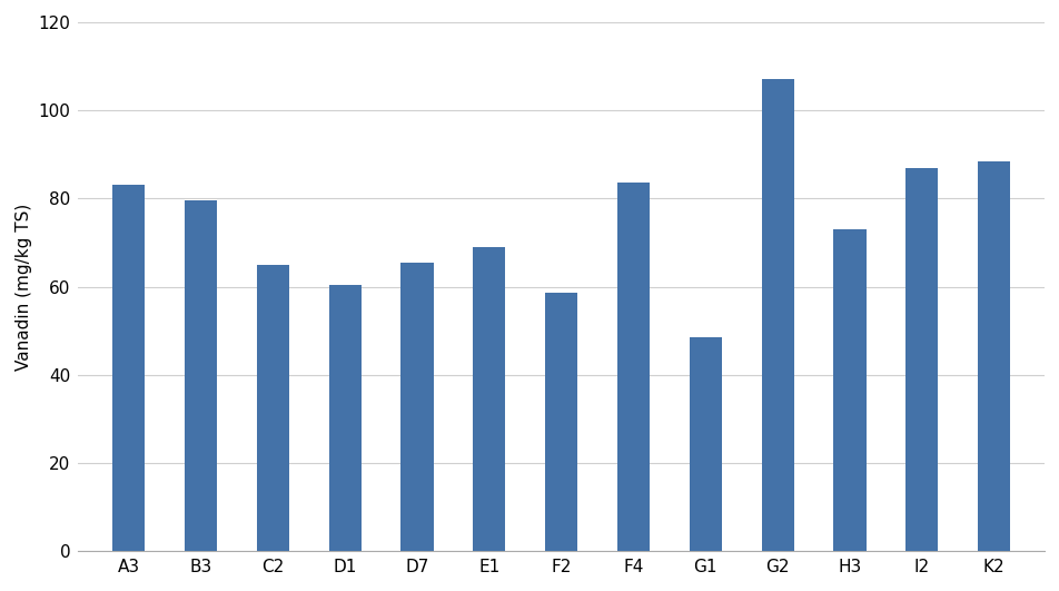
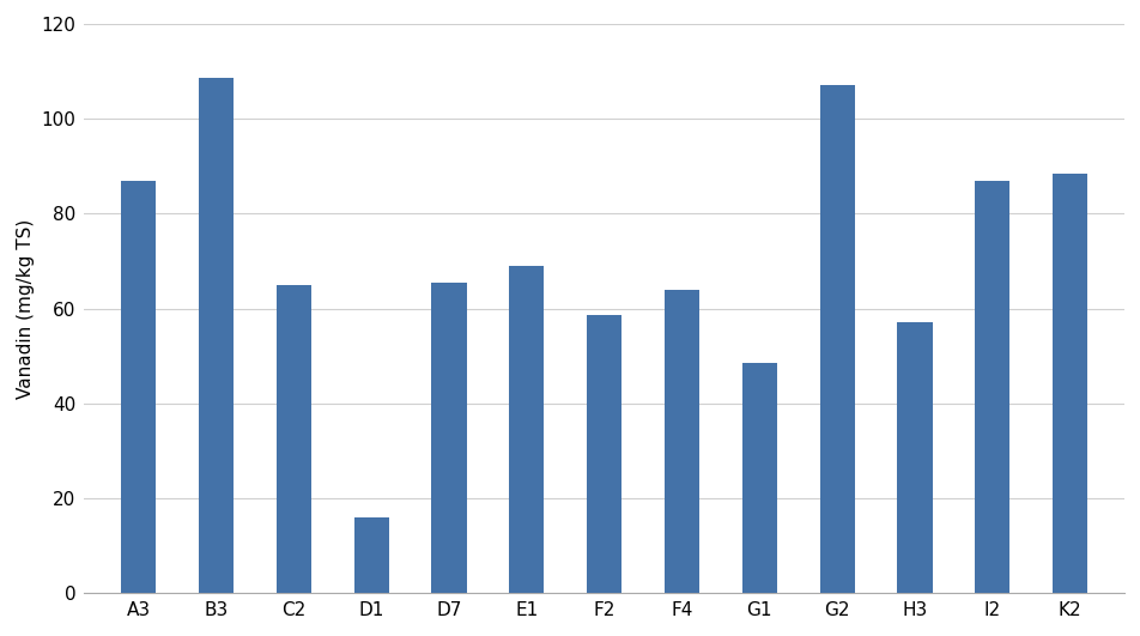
A3: 83.0 -> 87.0
B3: 79.5 -> 108.5
D1: 60.5 -> 16.0
F4: 83.5 -> 64.0
H3: 73.0 -> 57.0
